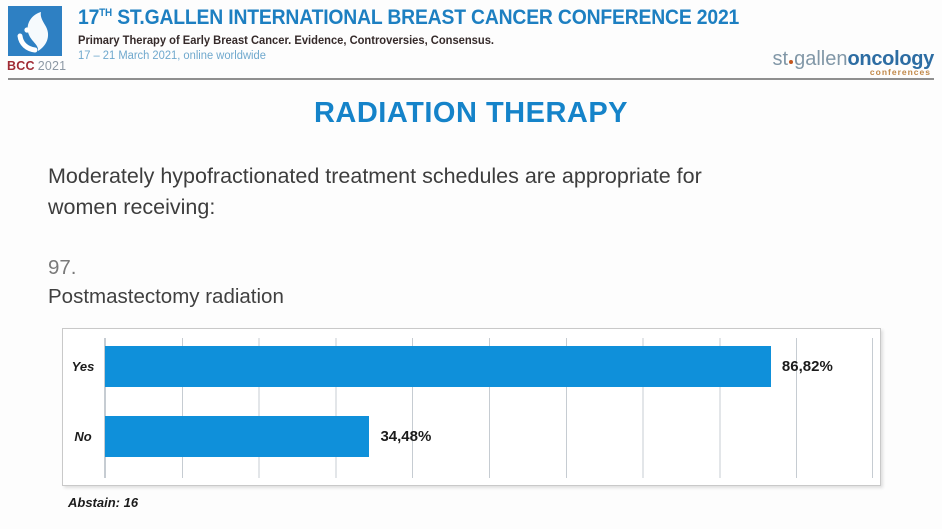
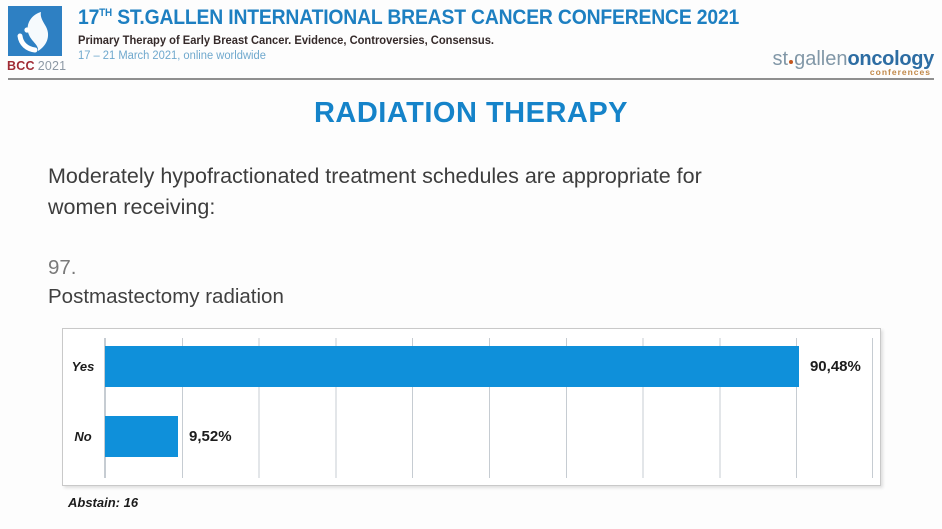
Yes: 86,82% -> 90,48%
No: 34,48% -> 9,52%
